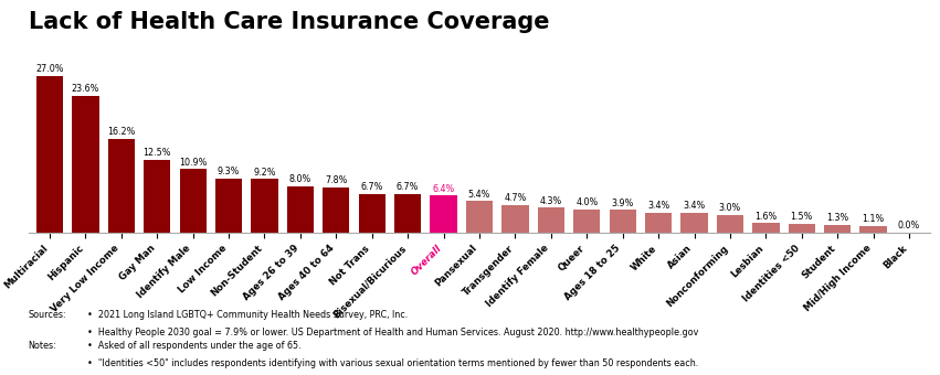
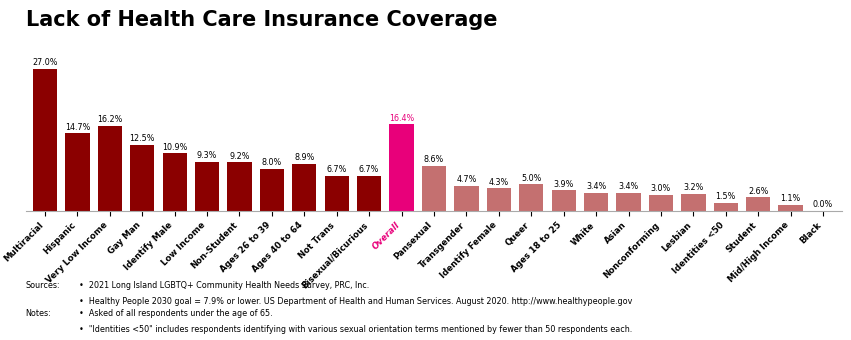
Hispanic: 23.6% -> 14.7%
Ages 40 to 64: 7.8% -> 8.9%
Overall: 6.4% -> 16.4%
Pansexual: 5.4% -> 8.6%
Queer: 4.0% -> 5.0%
Lesbian: 1.6% -> 3.2%
Student: 1.3% -> 2.6%
